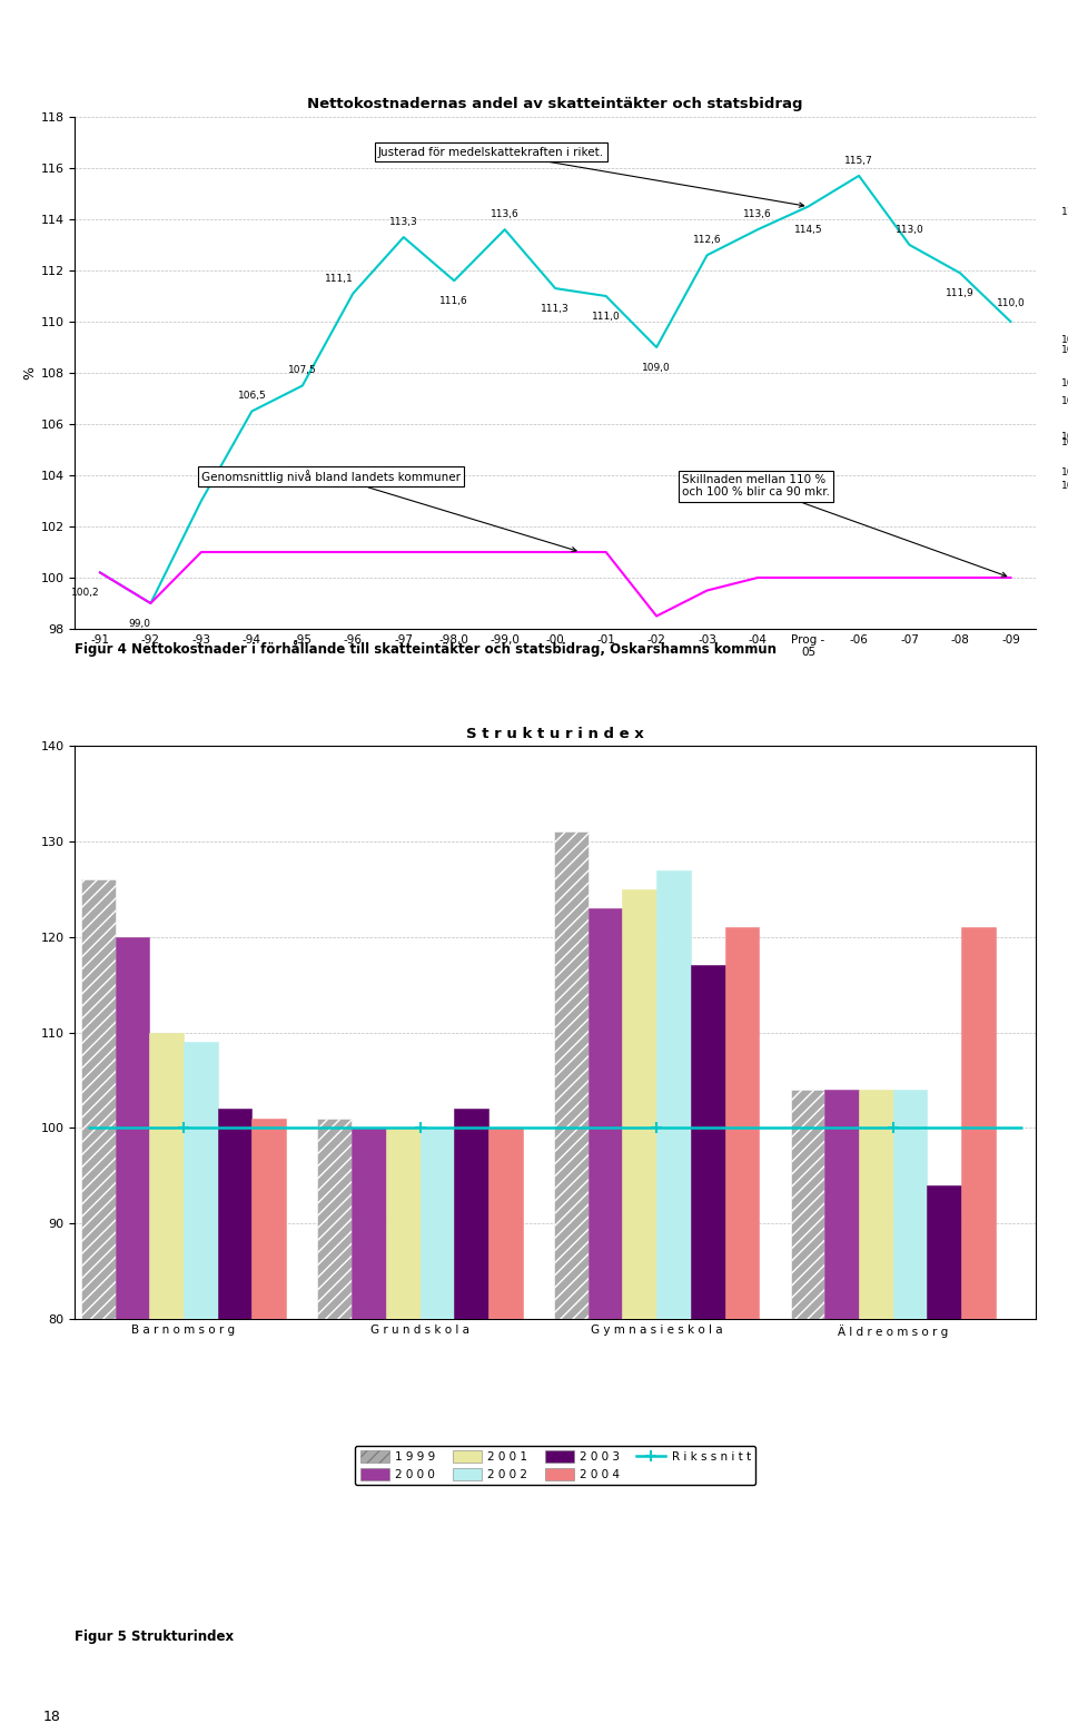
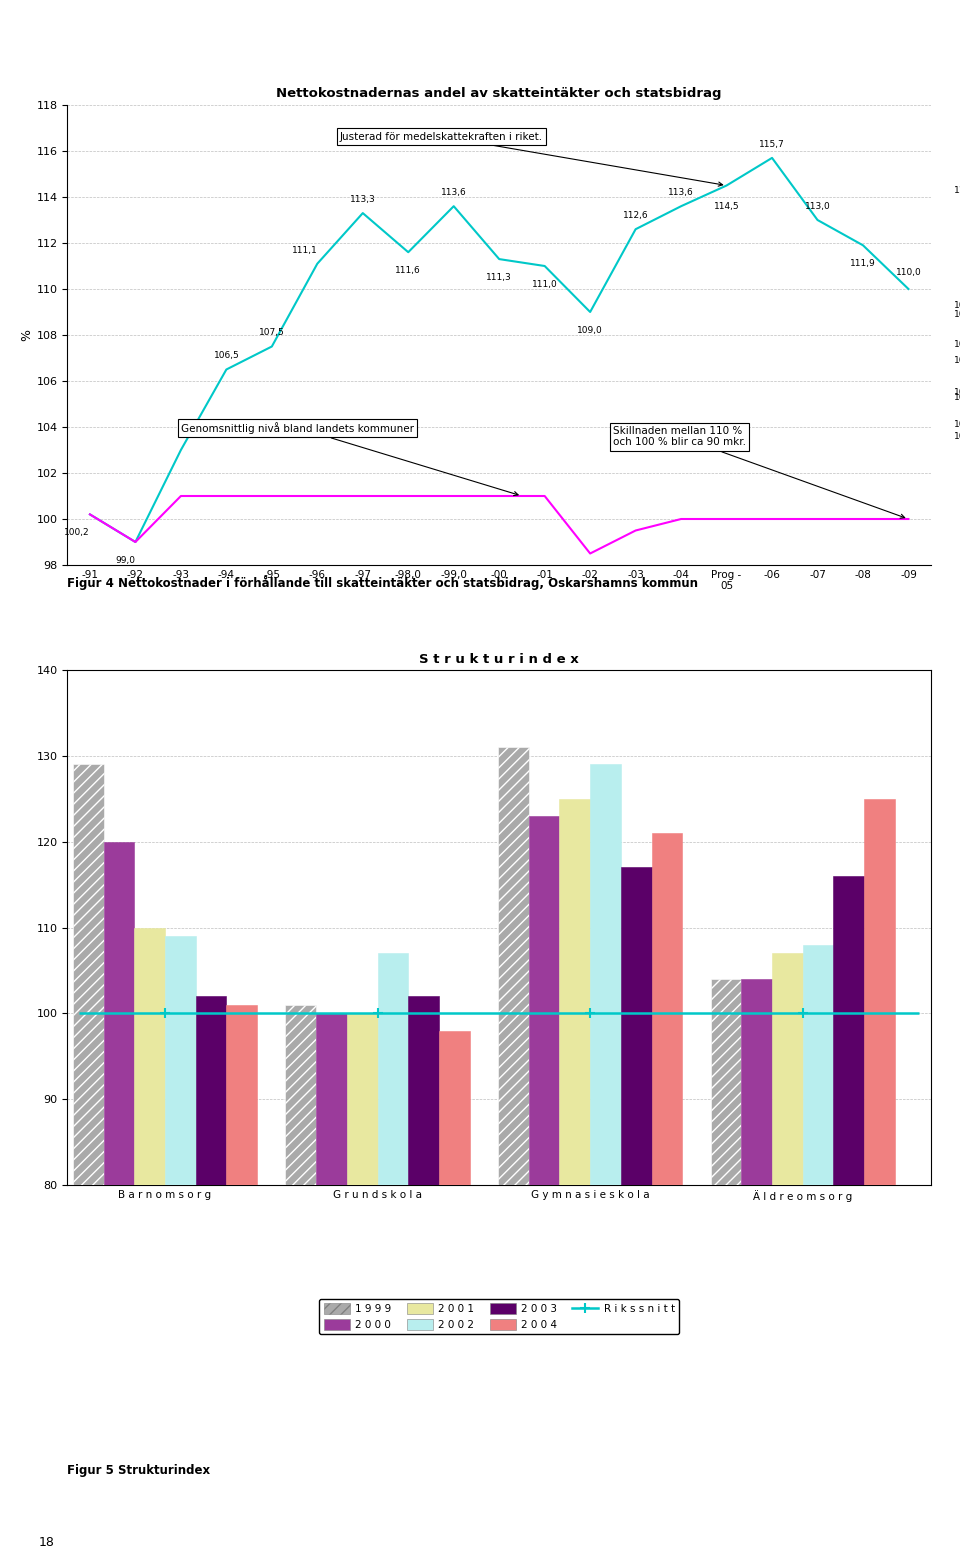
S t r u k t u r i n d e x/1 9 9 9/B a r n o m s o r g: 126 -> 129
S t r u k t u r i n d e x/2 0 0 2/G r u n d s k o l a: 100 -> 107
S t r u k t u r i n d e x/2 0 0 4/G r u n d s k o l a: 100 -> 98
S t r u k t u r i n d e x/2 0 0 2/G y m n a s i e s k o l a: 127 -> 129
S t r u k t u r i n d e x/2 0 0 1/Ä l d r e o m s o r g: 104 -> 107
S t r u k t u r i n d e x/2 0 0 2/Ä l d r e o m s o r g: 104 -> 108
S t r u k t u r i n d e x/2 0 0 3/Ä l d r e o m s o r g: 94 -> 116
S t r u k t u r i n d e x/2 0 0 4/Ä l d r e o m s o r g: 121 -> 125
